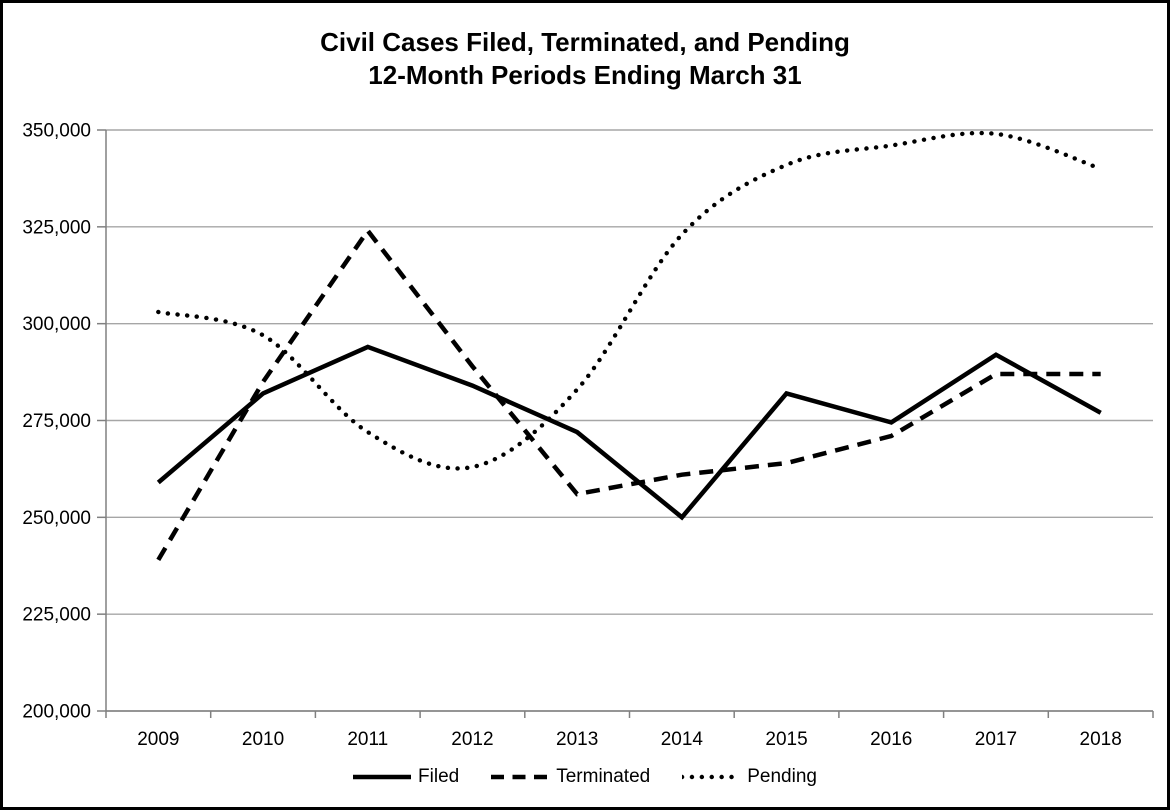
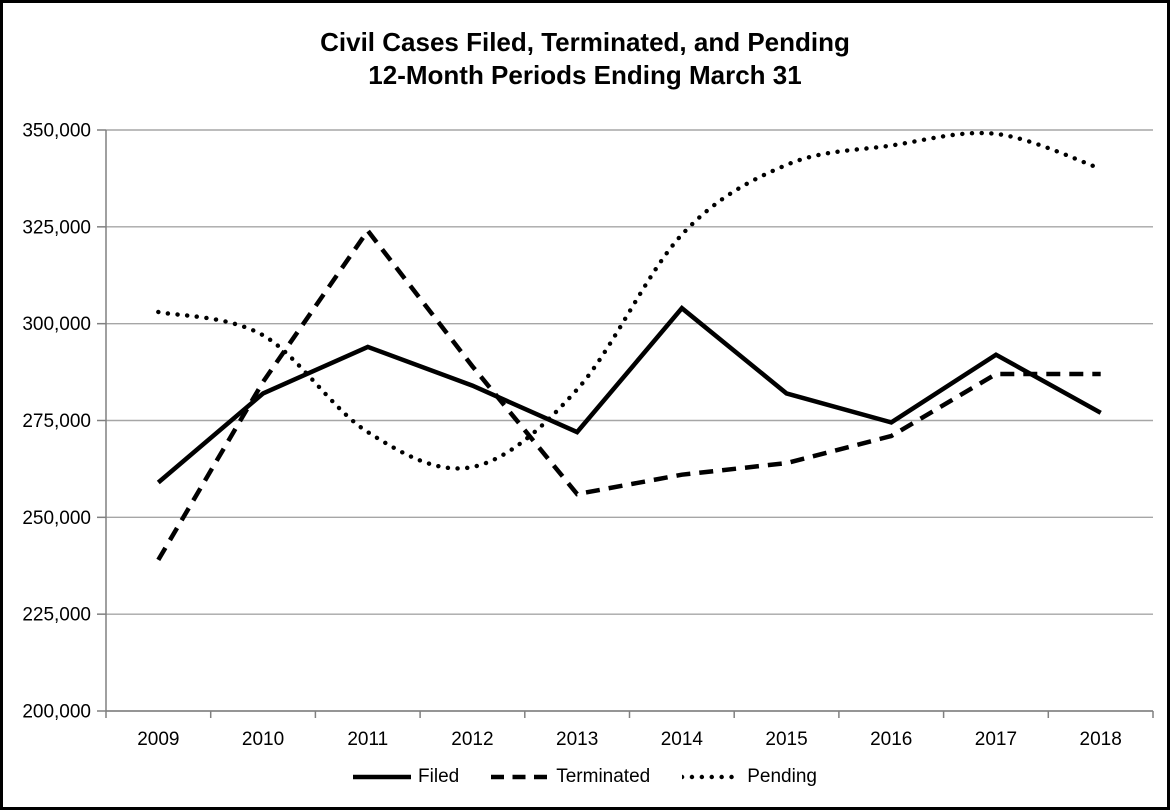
Filed/2014: 250000 -> 304000
